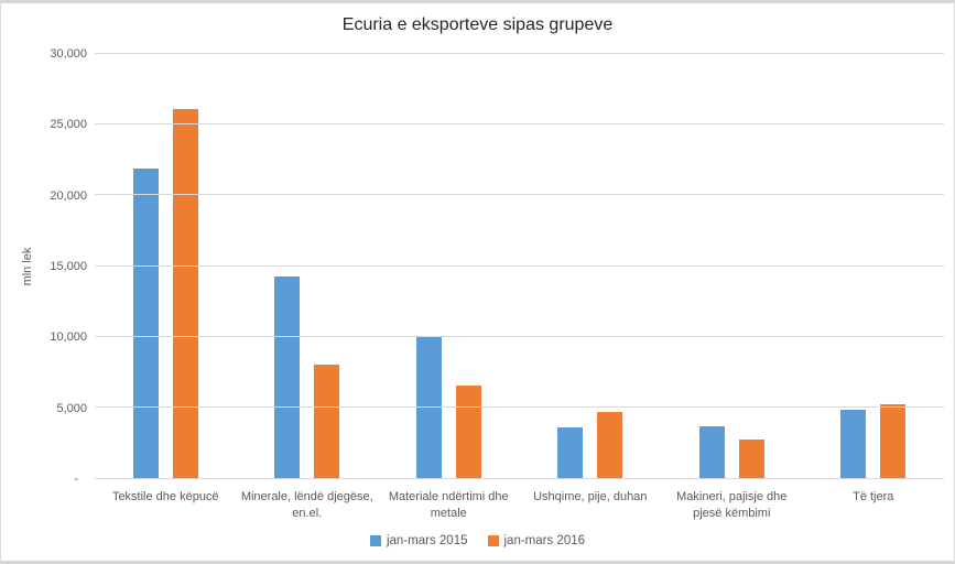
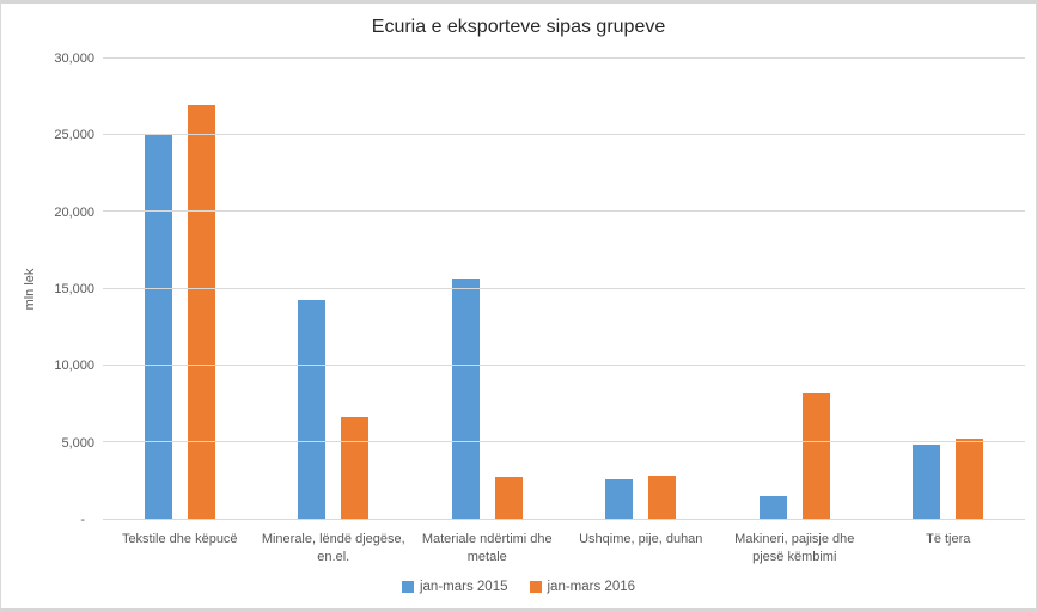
jan-mars 2015/Tekstile dhe këpucë: 21900 -> 25000
jan-mars 2016/Tekstile dhe këpucë: 26100 -> 27000
jan-mars 2016/Minerale, lëndë djegëse, en.el.: 8000 -> 6600
jan-mars 2015/Materiale ndërtimi dhe metale: 10000 -> 15700
jan-mars 2016/Materiale ndërtimi dhe metale: 6600 -> 2700
jan-mars 2015/Ushqime, pije, duhan: 3600 -> 2600
jan-mars 2016/Ushqime, pije, duhan: 4700 -> 2800
jan-mars 2015/Makineri, pajisje dhe pjesë këmbimi: 3600 -> 1500
jan-mars 2016/Makineri, pajisje dhe pjesë këmbimi: 2700 -> 8200
